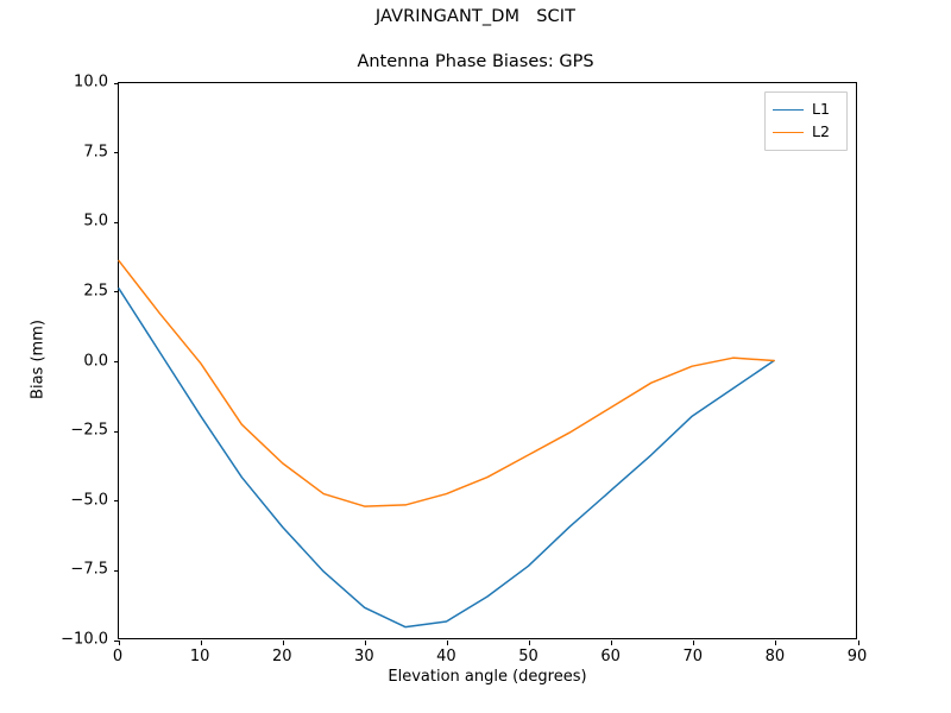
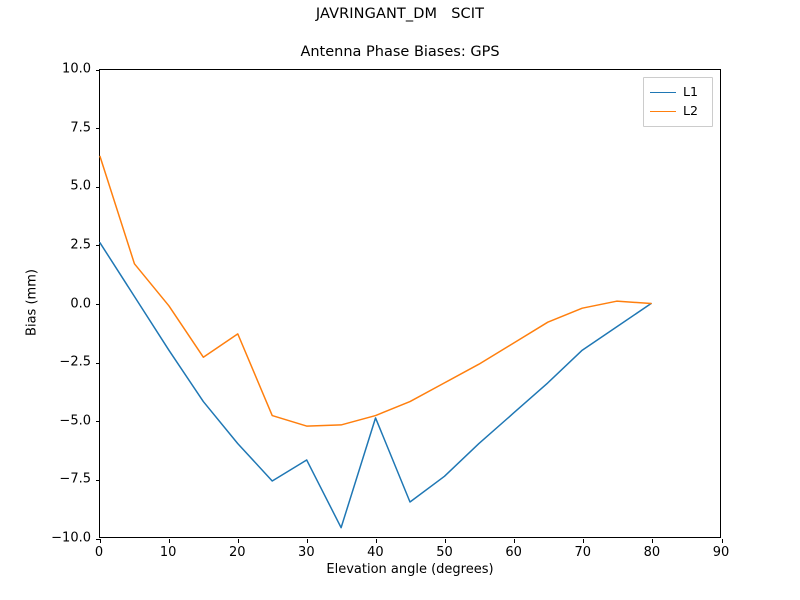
L2/0: 3.6 -> 6.3
L2/20: -3.7 -> -1.3
L1/30: -8.9 -> -6.7
L1/40: -9.4 -> -4.9
